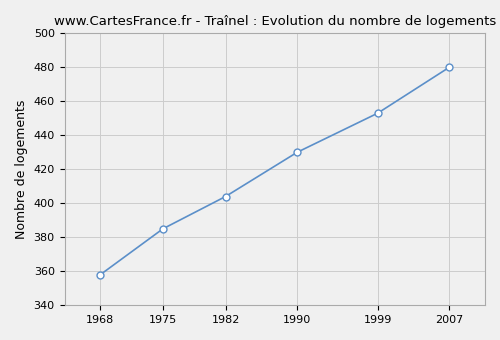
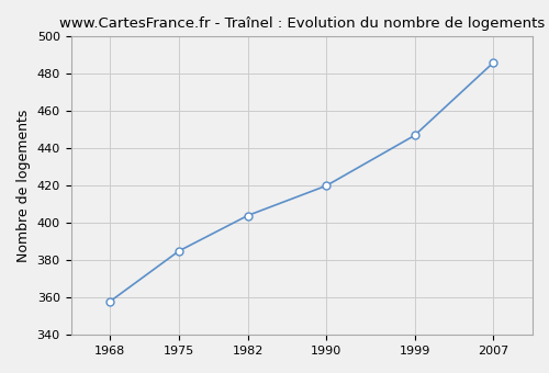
1990: 430 -> 420
1999: 453 -> 447
2007: 480 -> 486
